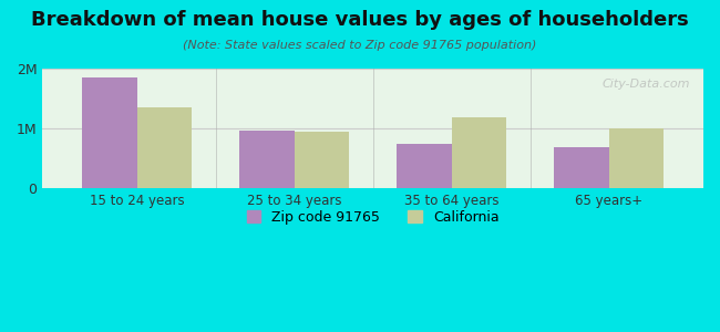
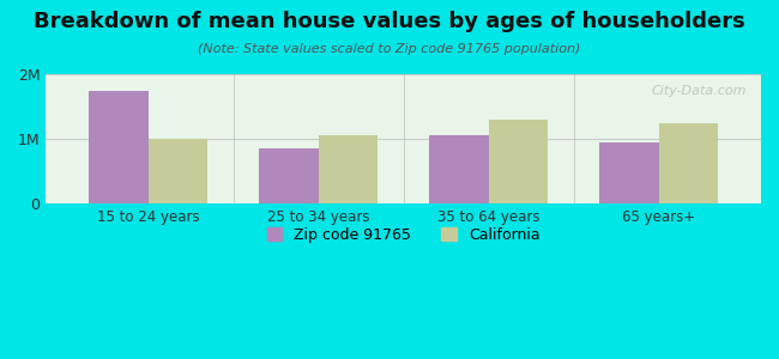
Zip code 91765/15 to 24 years: 1.86M -> 1.75M
California/15 to 24 years: 1.36M -> 1.00M
Zip code 91765/25 to 34 years: 0.96M -> 0.85M
California/25 to 34 years: 0.94M -> 1.05M
Zip code 91765/35 to 64 years: 0.74M -> 1.05M
California/35 to 64 years: 1.18M -> 1.30M
Zip code 91765/65 years+: 0.68M -> 0.95M
California/65 years+: 1.00M -> 1.25M
